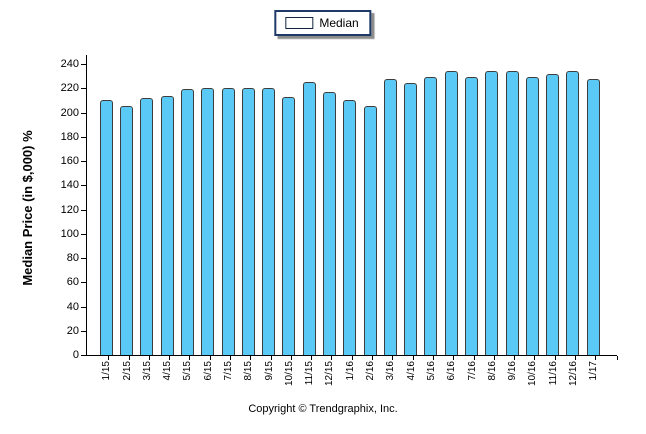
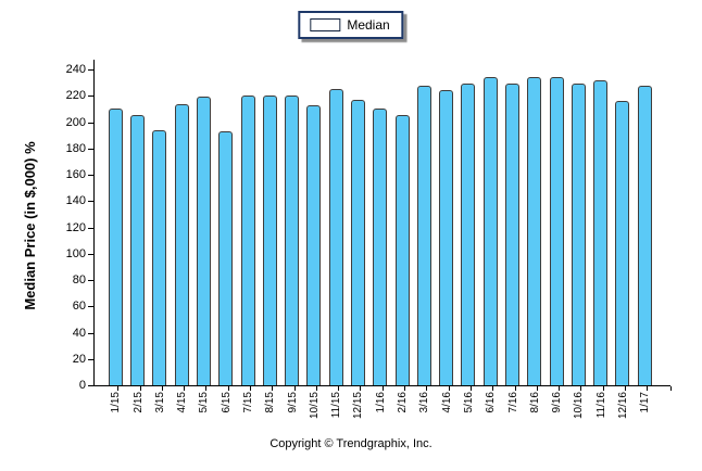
3/15: 212 -> 194
6/15: 220 -> 193
12/16: 234 -> 216
